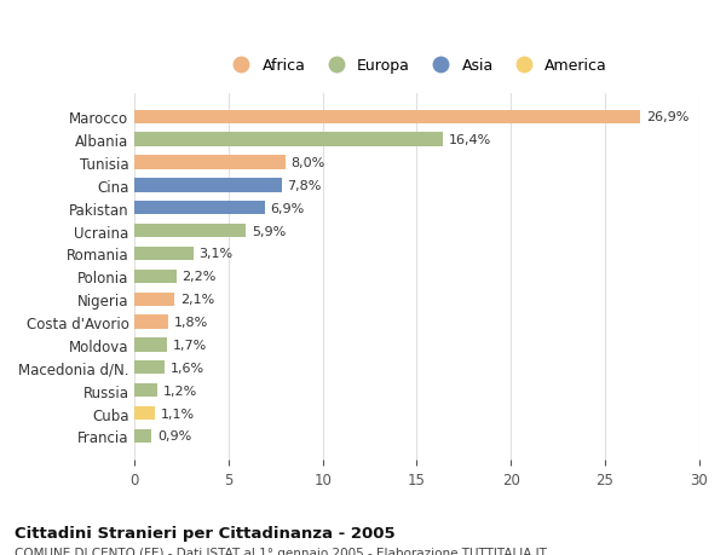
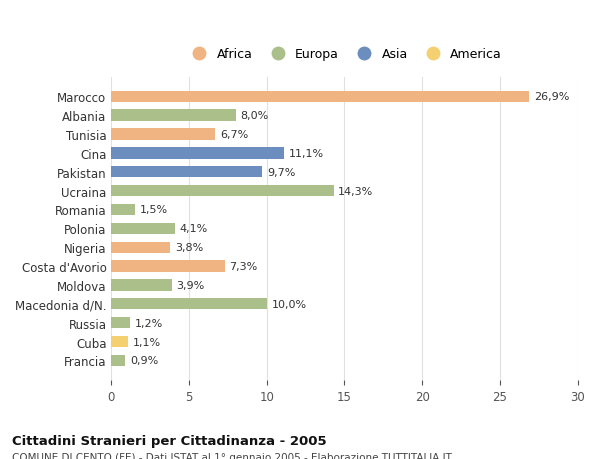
Albania: 16,4% -> 8,0%
Tunisia: 8,0% -> 6,7%
Cina: 7,8% -> 11,1%
Pakistan: 6,9% -> 9,7%
Ucraina: 5,9% -> 14,3%
Romania: 3,1% -> 1,5%
Polonia: 2,2% -> 4,1%
Nigeria: 2,1% -> 3,8%
Costa d'Avorio: 1,8% -> 7,3%
Moldova: 1,7% -> 3,9%
Macedonia d/N.: 1,6% -> 10,0%
